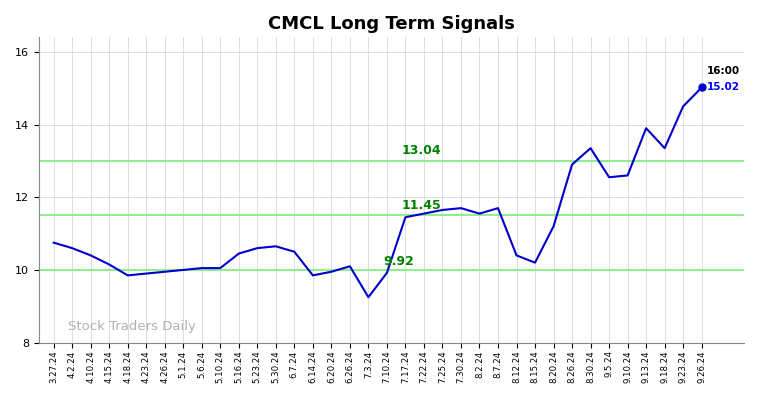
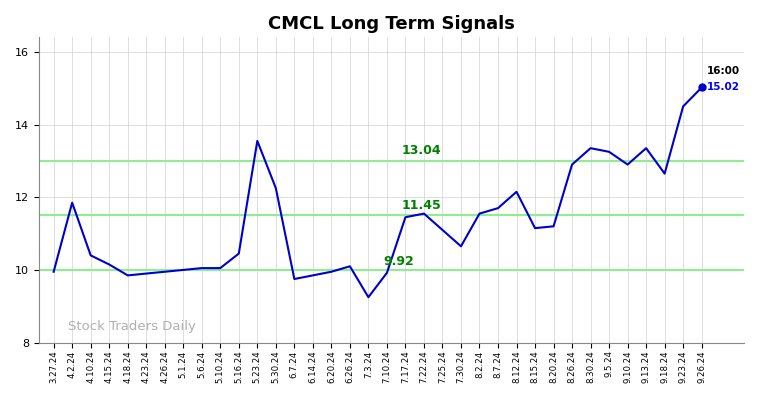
3.27.24: 10.75 -> 9.95
4.2.24: 10.60 -> 11.85
5.23.24: 10.60 -> 13.55
5.30.24: 10.65 -> 12.25
6.7.24: 10.50 -> 9.75
7.25.24: 11.65 -> 11.10
7.30.24: 11.70 -> 10.65
8.12.24: 10.40 -> 12.15
8.15.24: 10.20 -> 11.15
9.5.24: 12.55 -> 13.25
9.10.24: 12.60 -> 12.90
9.13.24: 13.90 -> 13.35
9.18.24: 13.35 -> 12.65
